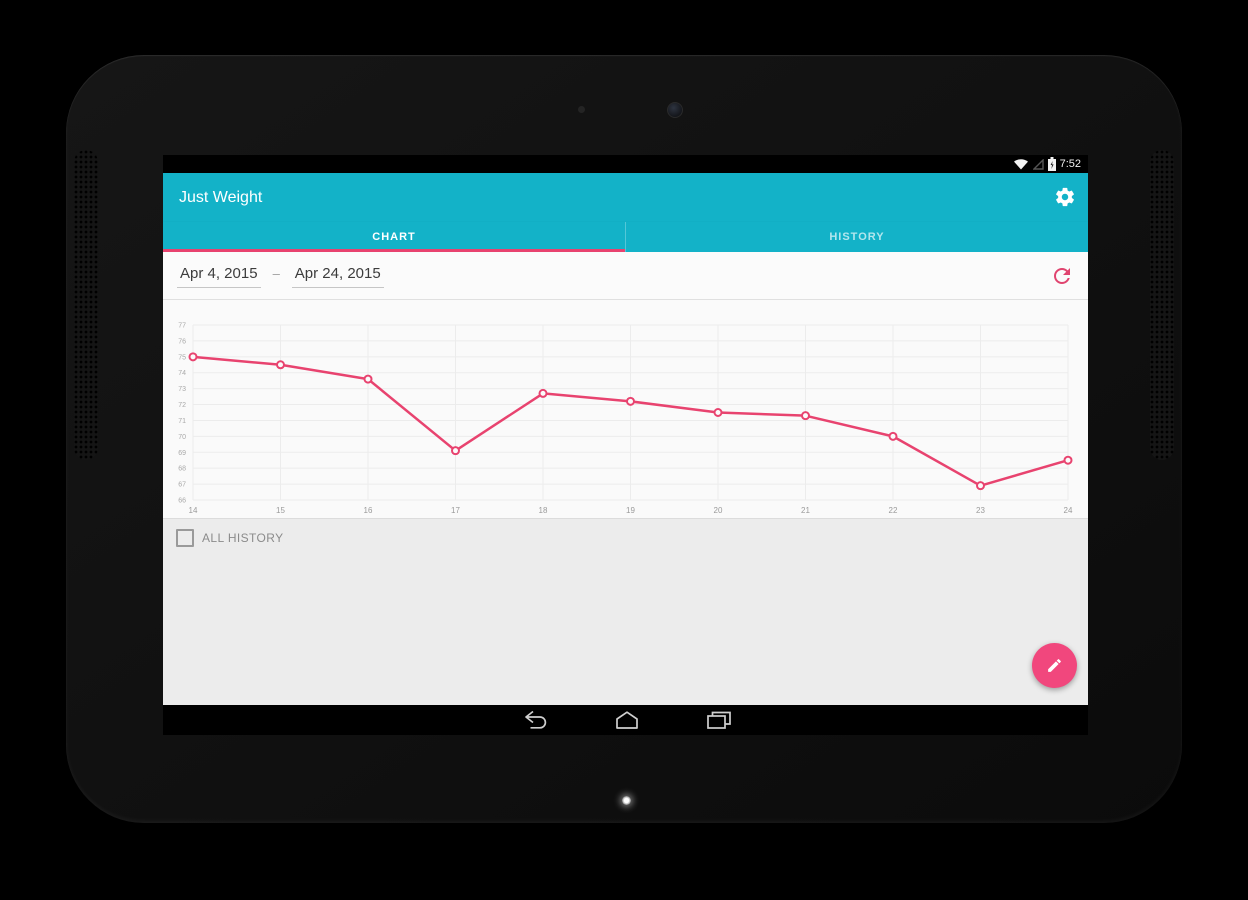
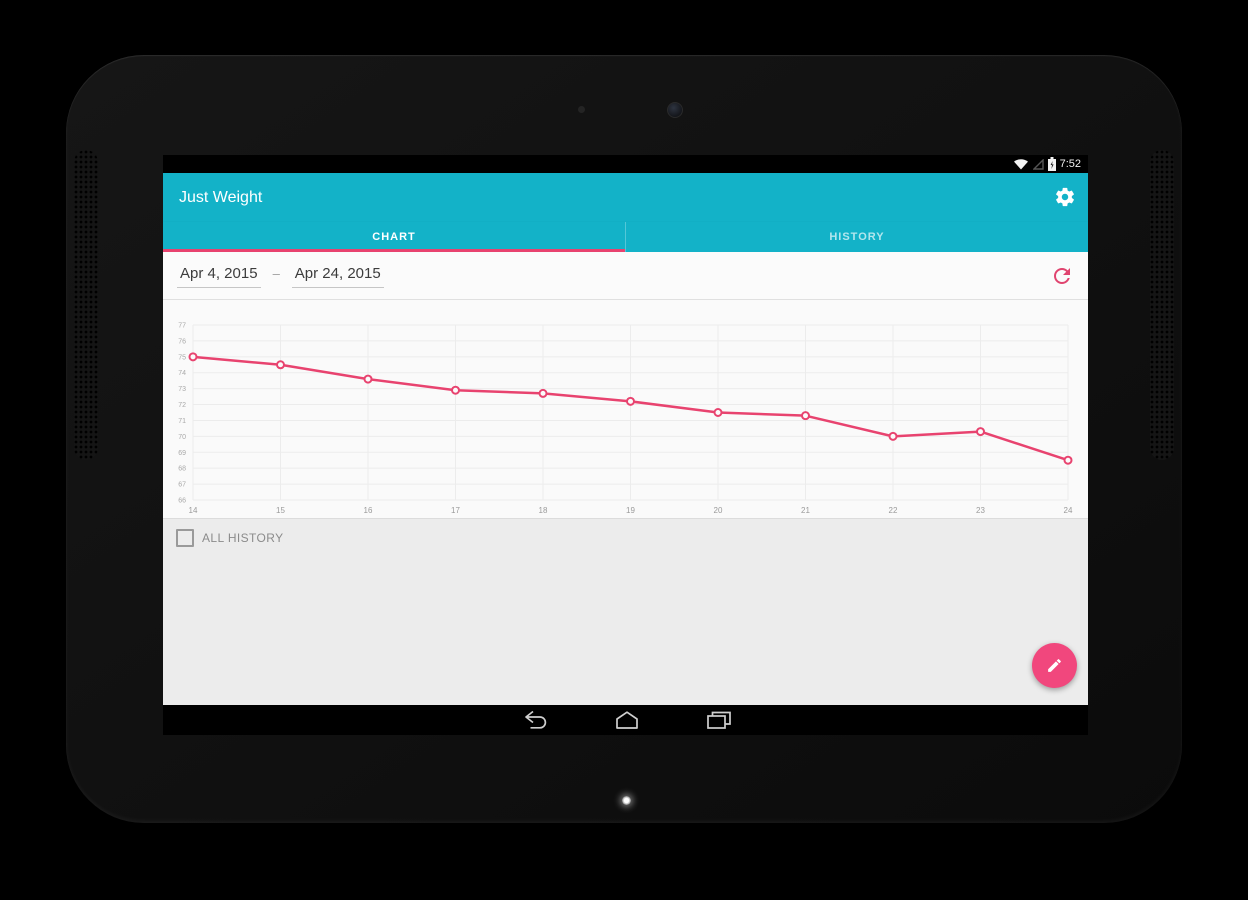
17: 69.1 -> 72.9
23: 66.9 -> 70.3
